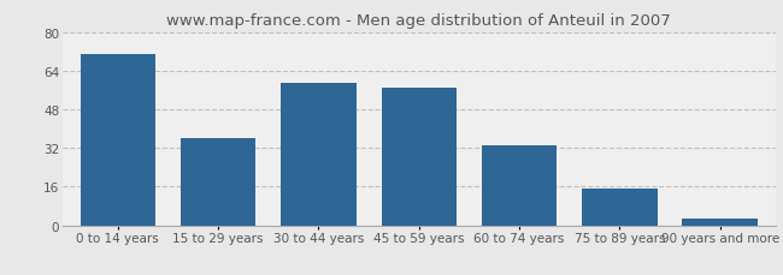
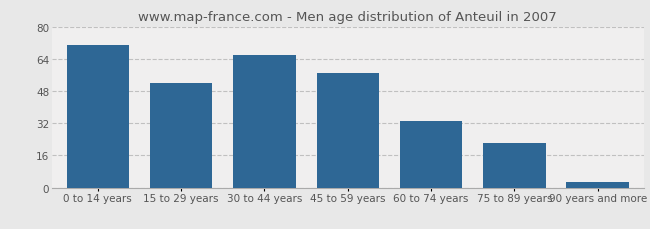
15 to 29 years: 36 -> 52
30 to 44 years: 59 -> 66
75 to 89 years: 15 -> 22
